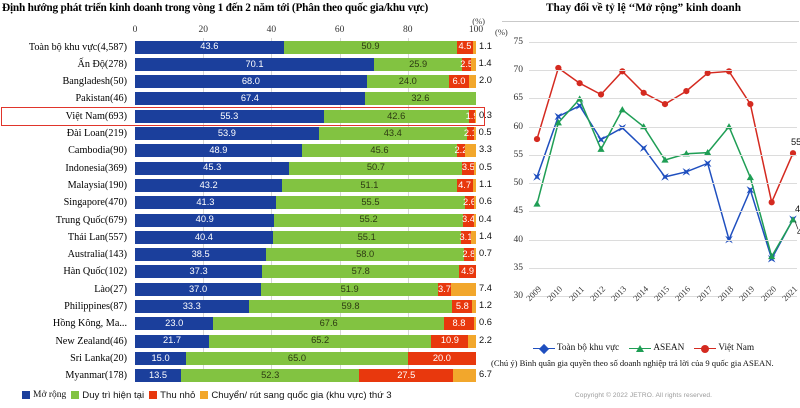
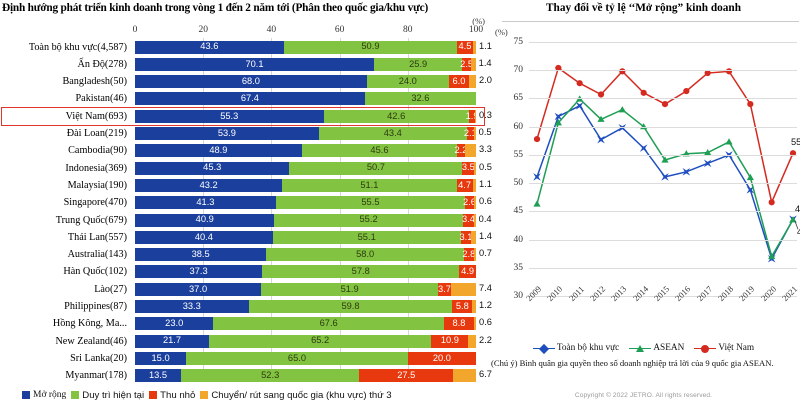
ASEAN/2012: 56 -> 61
Toàn bộ khu vực/2018: 40 -> 55
ASEAN/2018: 60 -> 57
